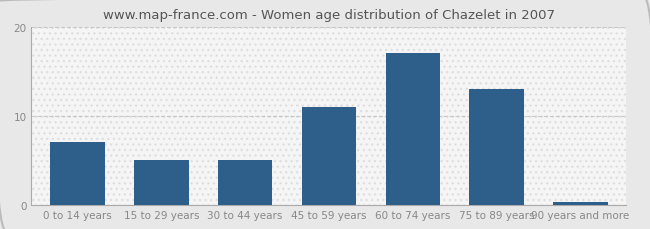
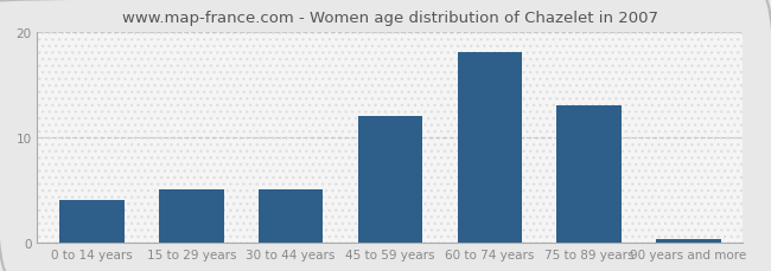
0 to 14 years: 7.0 -> 4.0
45 to 59 years: 11.0 -> 12.0
60 to 74 years: 17.0 -> 18.0
